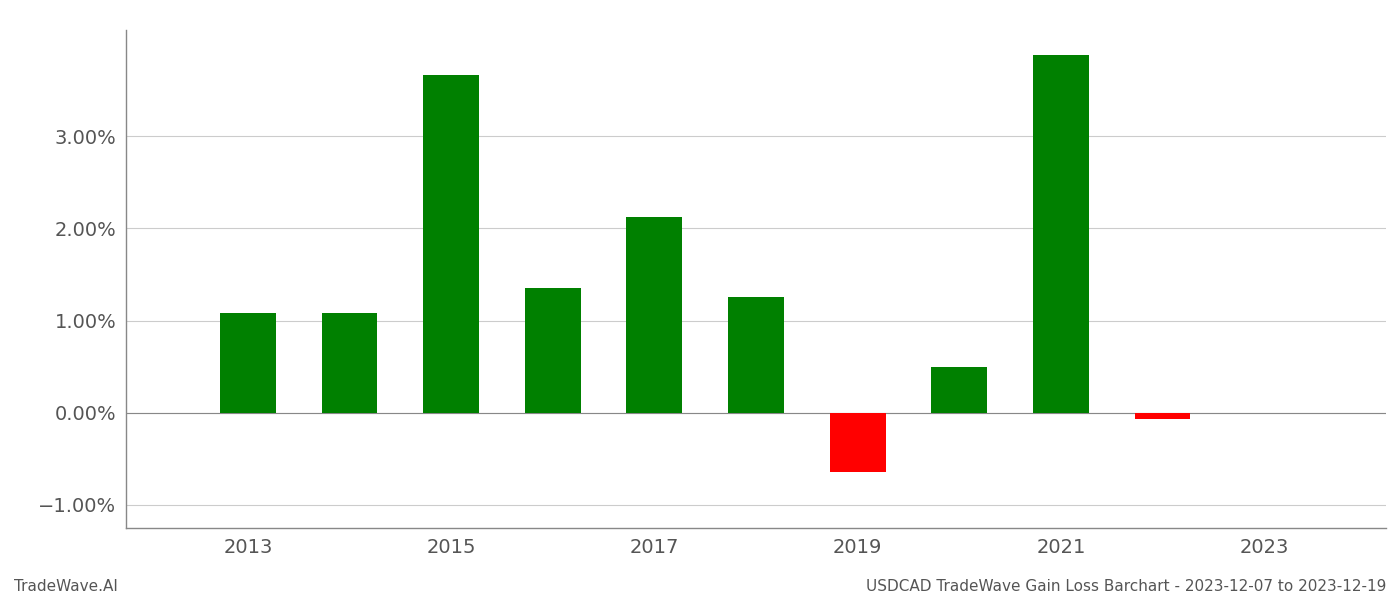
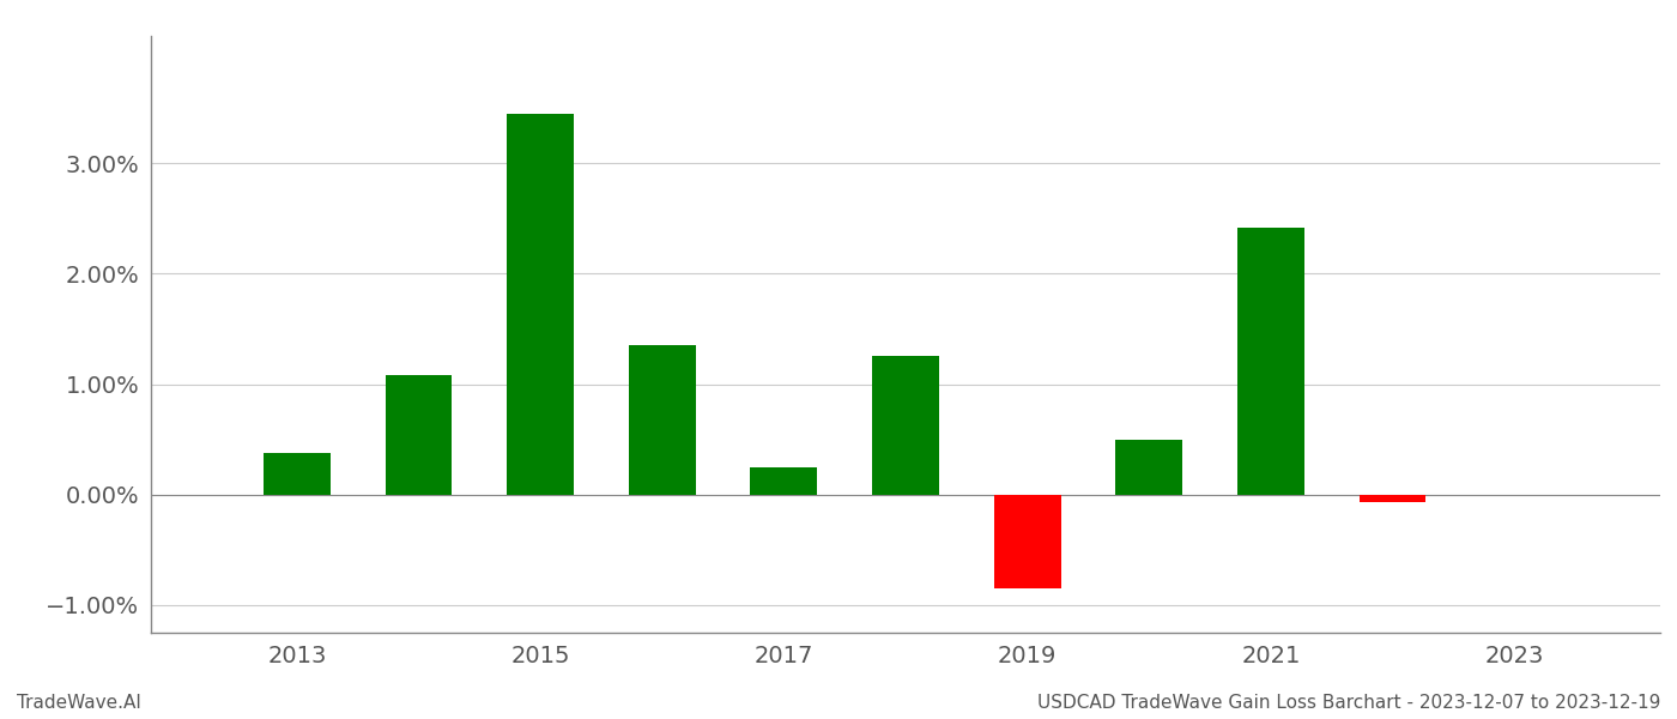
2013: 1.08% -> 0.38%
2015: 3.66% -> 3.45%
2017: 2.12% -> 0.25%
2019: -0.64% -> -0.85%
2021: 3.88% -> 2.42%
